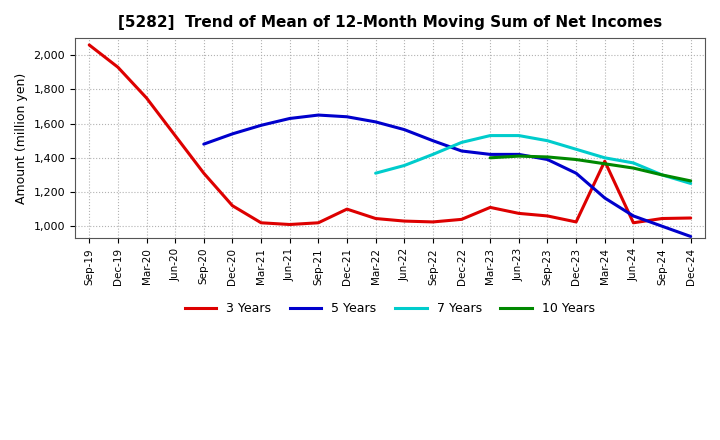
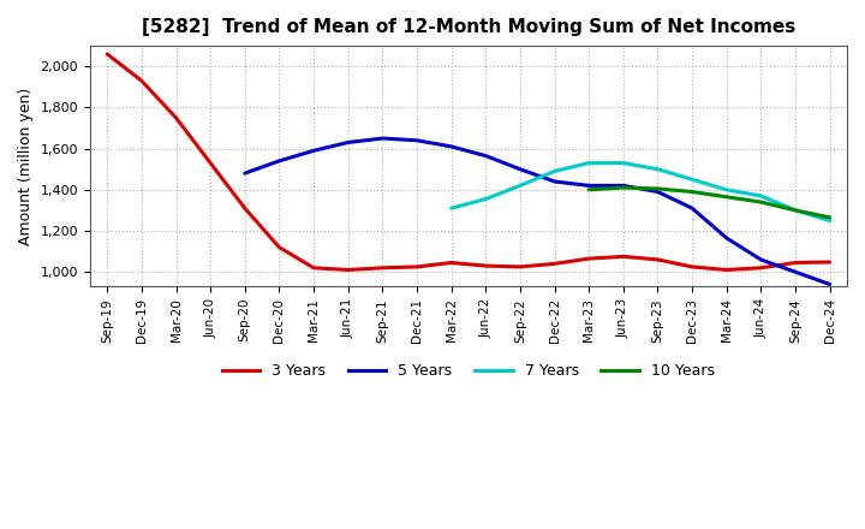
3 Years/Dec-21: 1,100 -> 1,020
3 Years/Mar-23: 1,110 -> 1,060
3 Years/Mar-24: 1,380 -> 1,010
